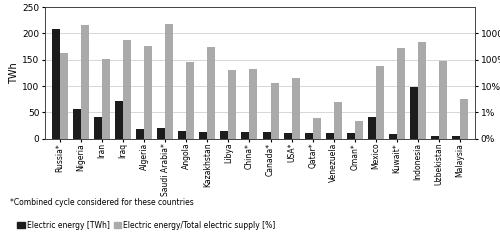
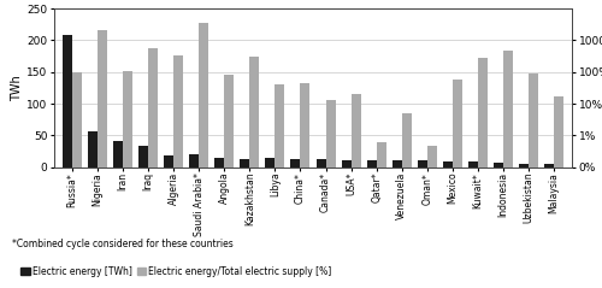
Electric energy/Total electric supply [%]/Russia*: 162 -> 150
Electric energy [TWh]/Iraq: 72 -> 33
Electric energy/Total electric supply [%]/Saudi Arabia*: 218 -> 228
Electric energy/Total electric supply [%]/Venezuela: 70 -> 85
Electric energy [TWh]/Mexico: 42 -> 9
Electric energy [TWh]/Indonesia: 98 -> 7
Electric energy/Total electric supply [%]/Malaysia: 76 -> 111
